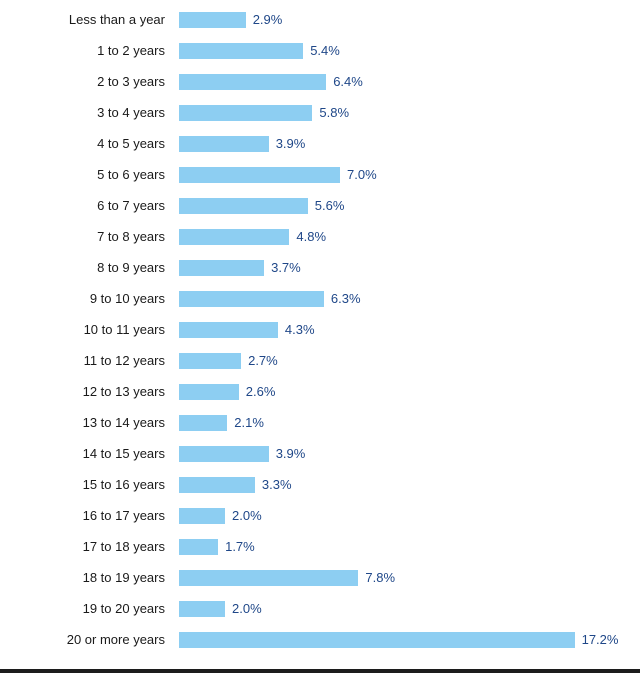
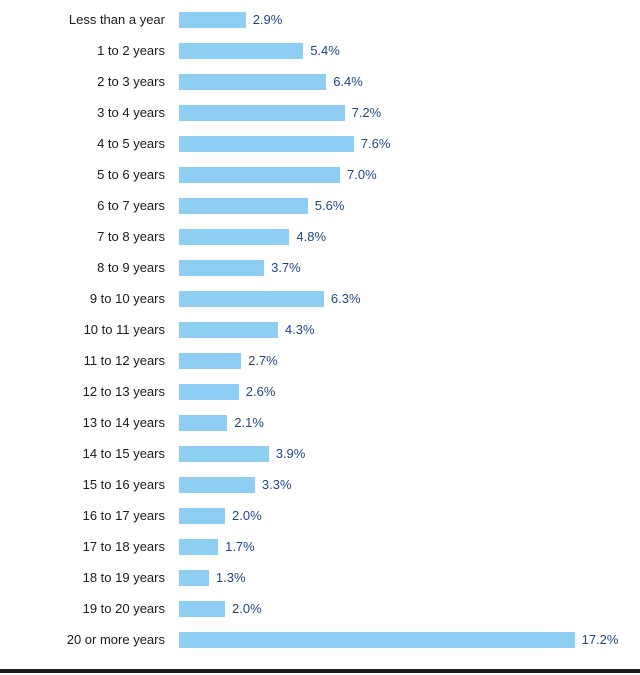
3 to 4 years: 5.8% -> 7.2%
4 to 5 years: 3.9% -> 7.6%
18 to 19 years: 7.8% -> 1.3%
